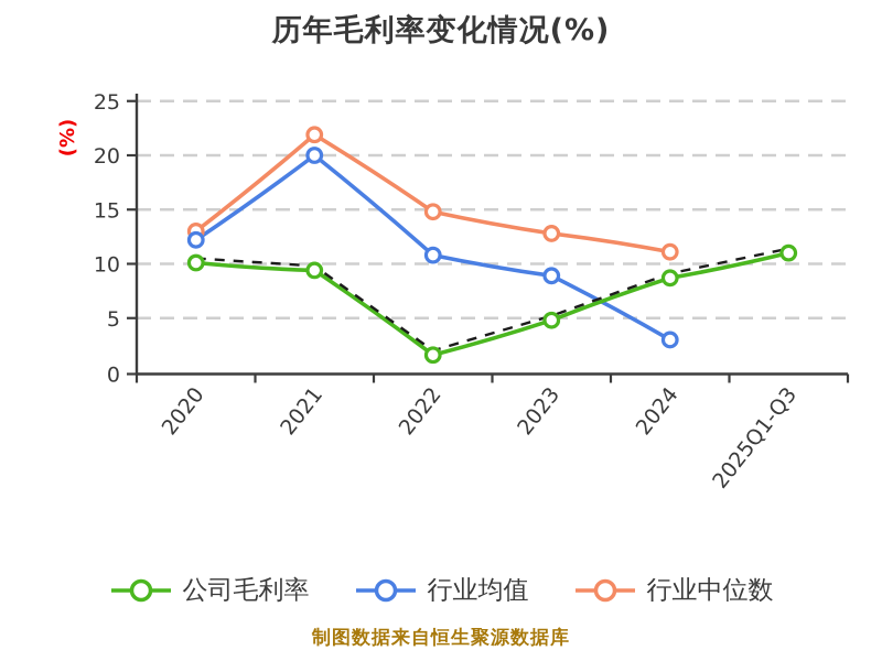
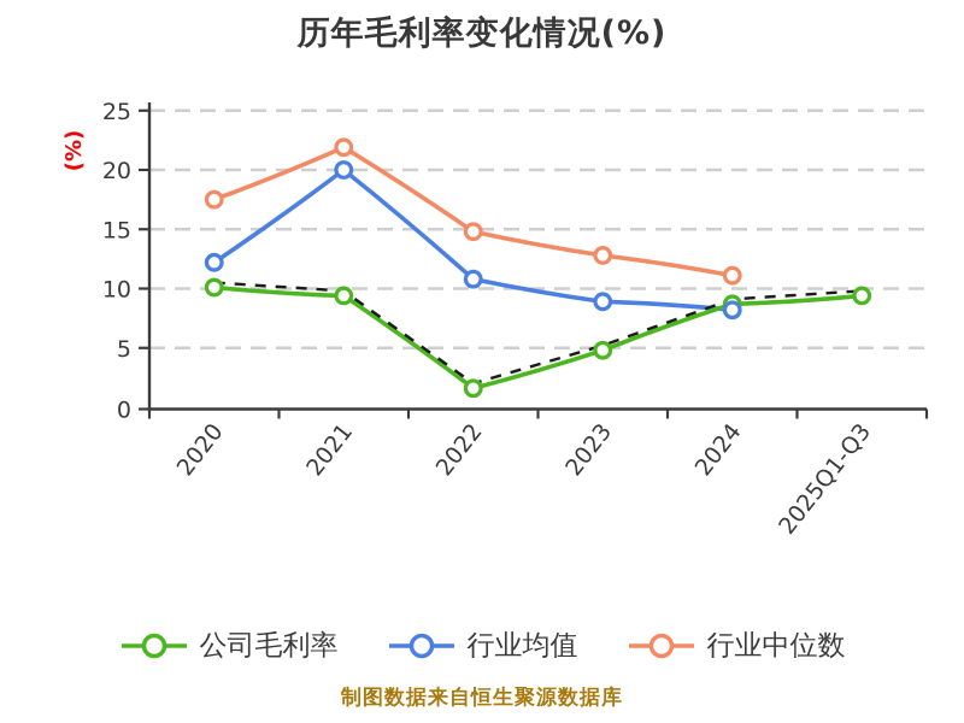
行业中位数/2020: 13 -> 18
行业均值/2024: 3 -> 8
公司毛利率/2025Q1-Q3: 11 -> 9
